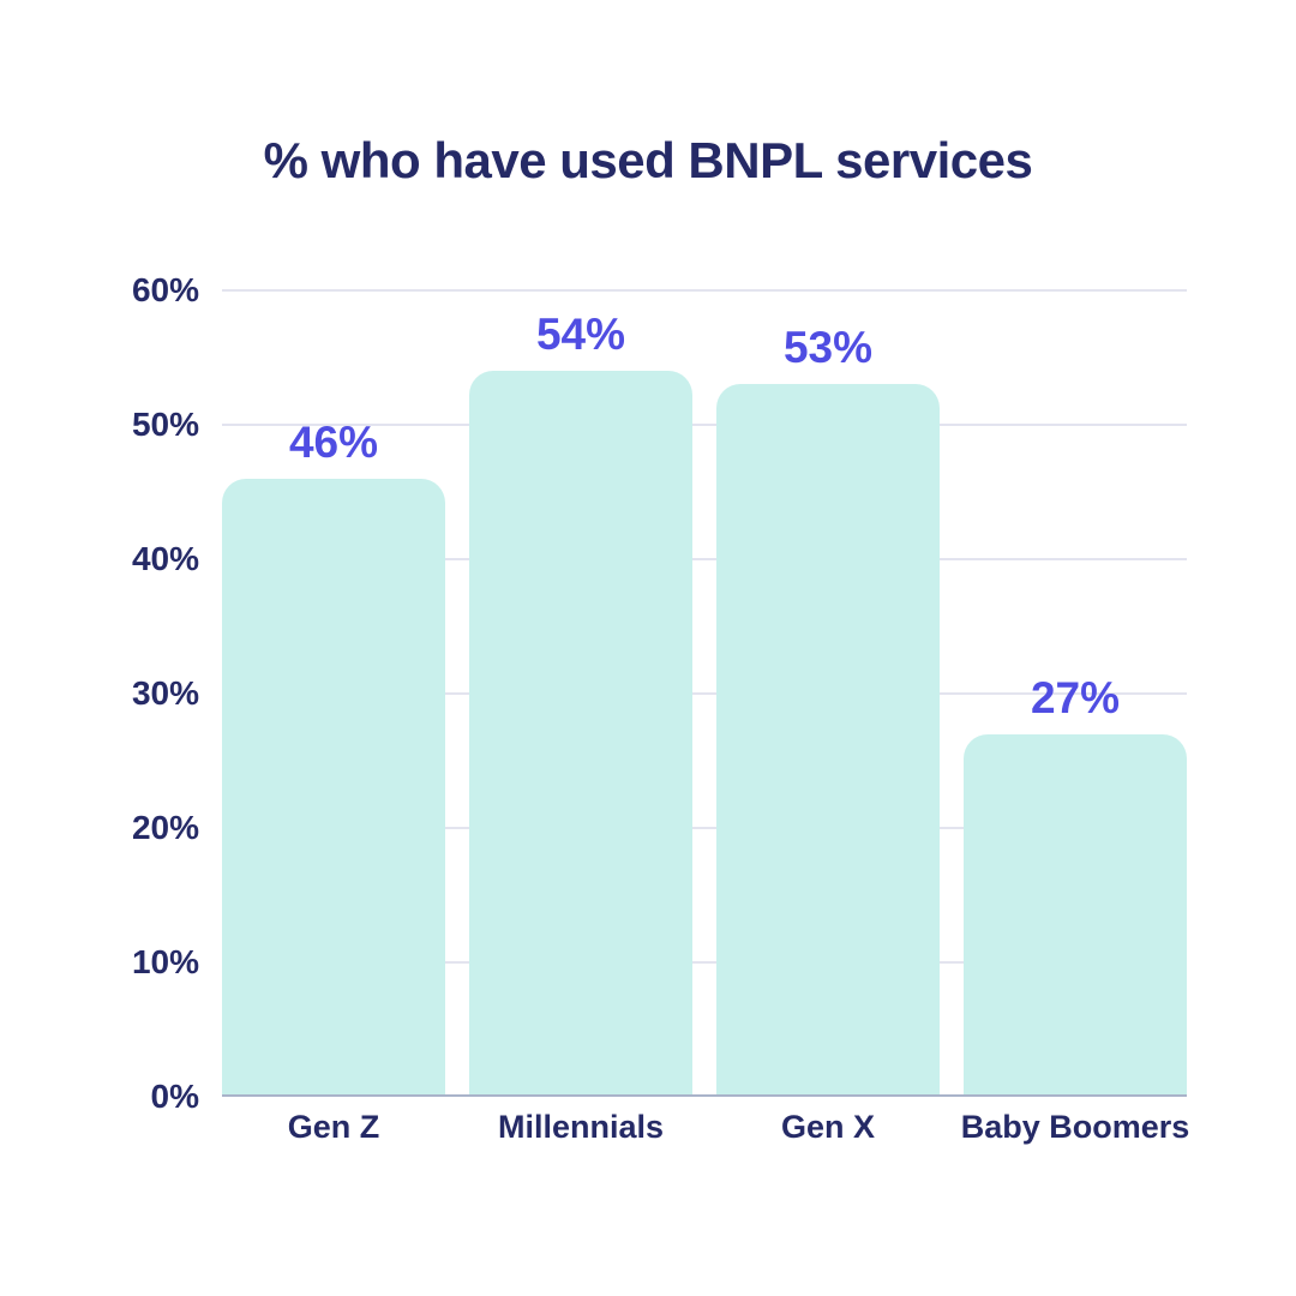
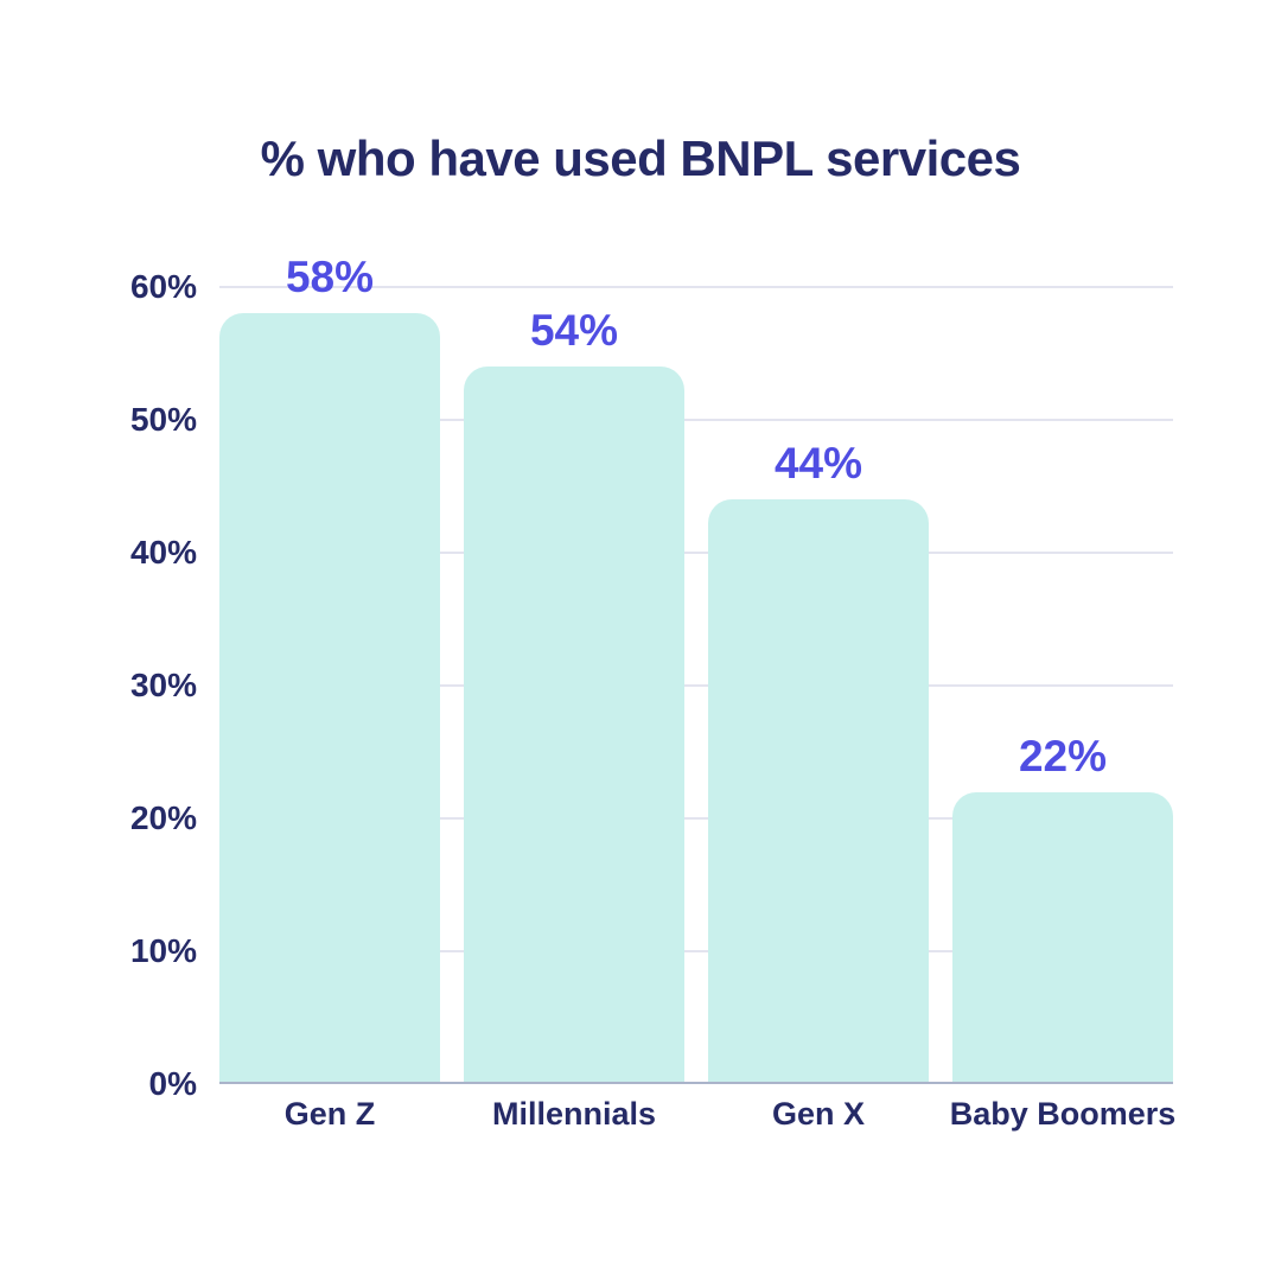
Gen Z: 46% -> 58%
Gen X: 53% -> 44%
Baby Boomers: 27% -> 22%
